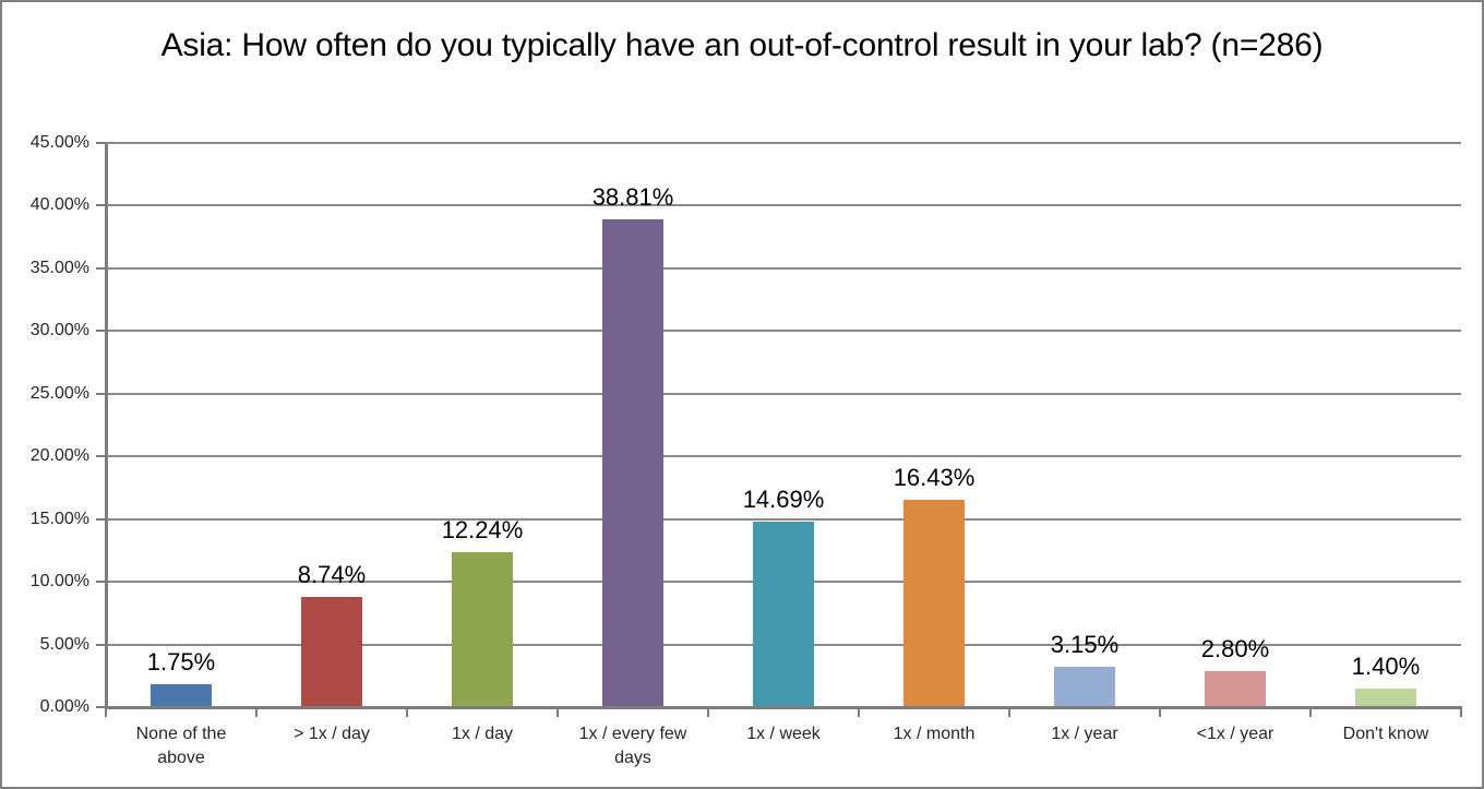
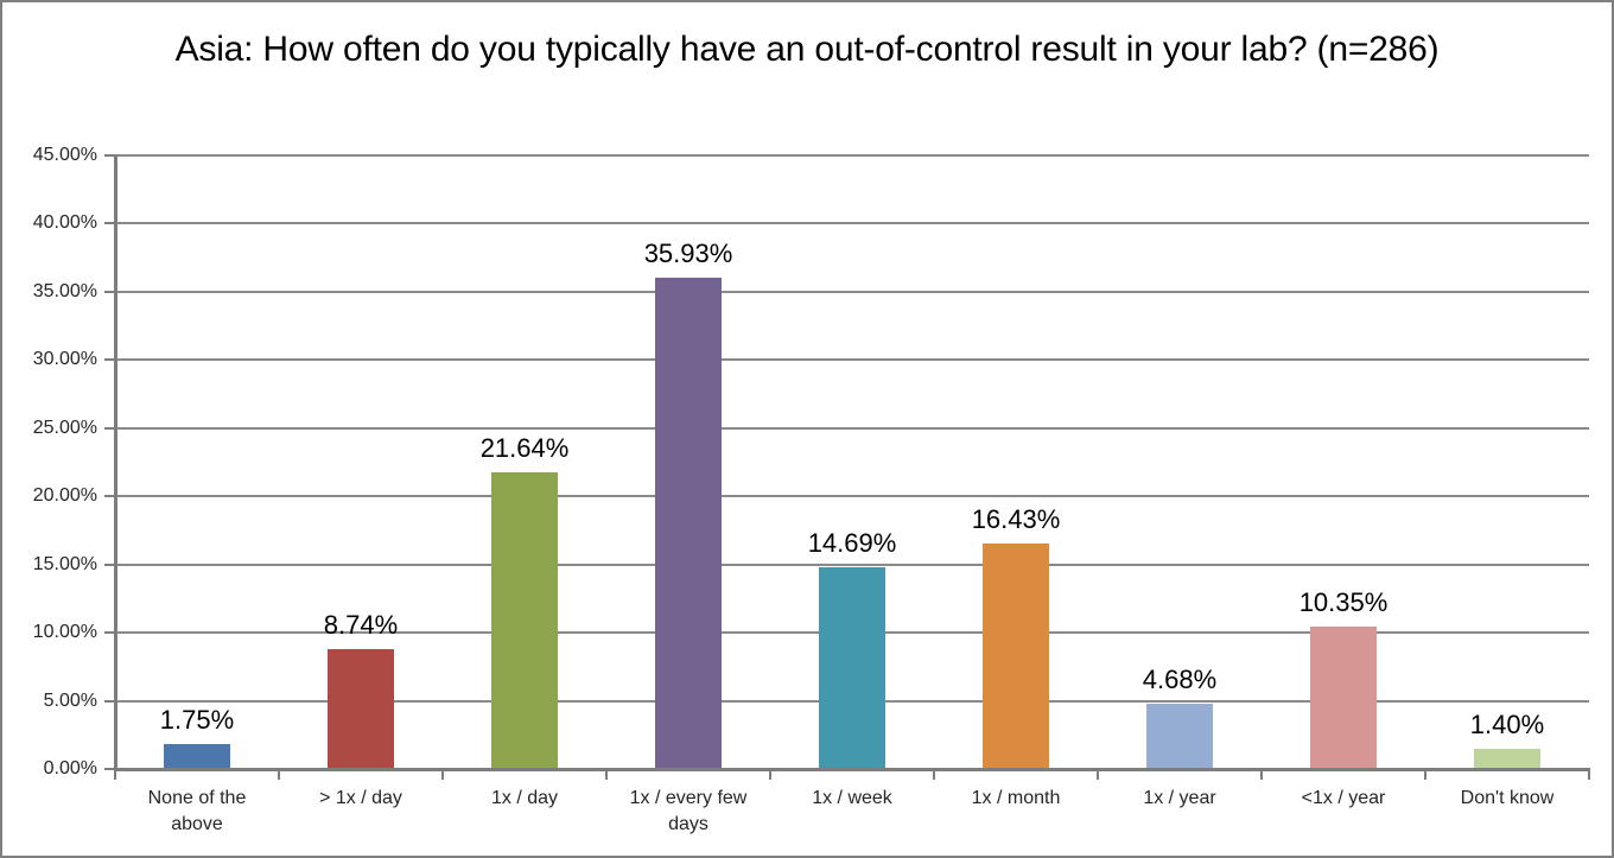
1x / day: 12.24% -> 21.64%
1x / every few days: 38.81% -> 35.93%
1x / year: 3.15% -> 4.68%
<1x / year: 2.80% -> 10.35%
